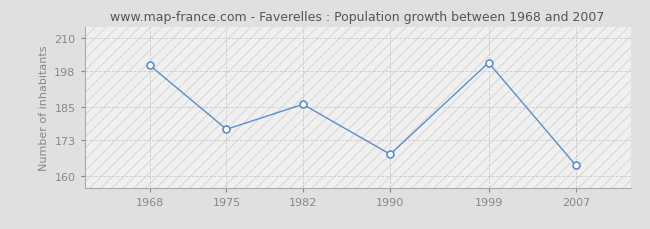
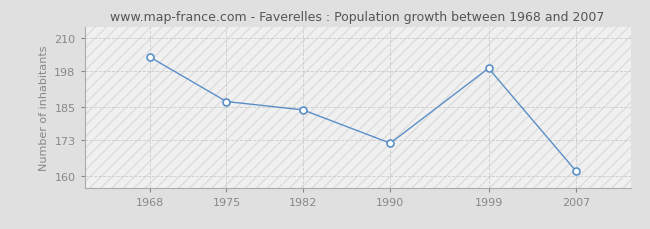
1968: 200 -> 203
1975: 177 -> 187
1982: 186 -> 184
1990: 168 -> 172
1999: 201 -> 199
2007: 164 -> 162
